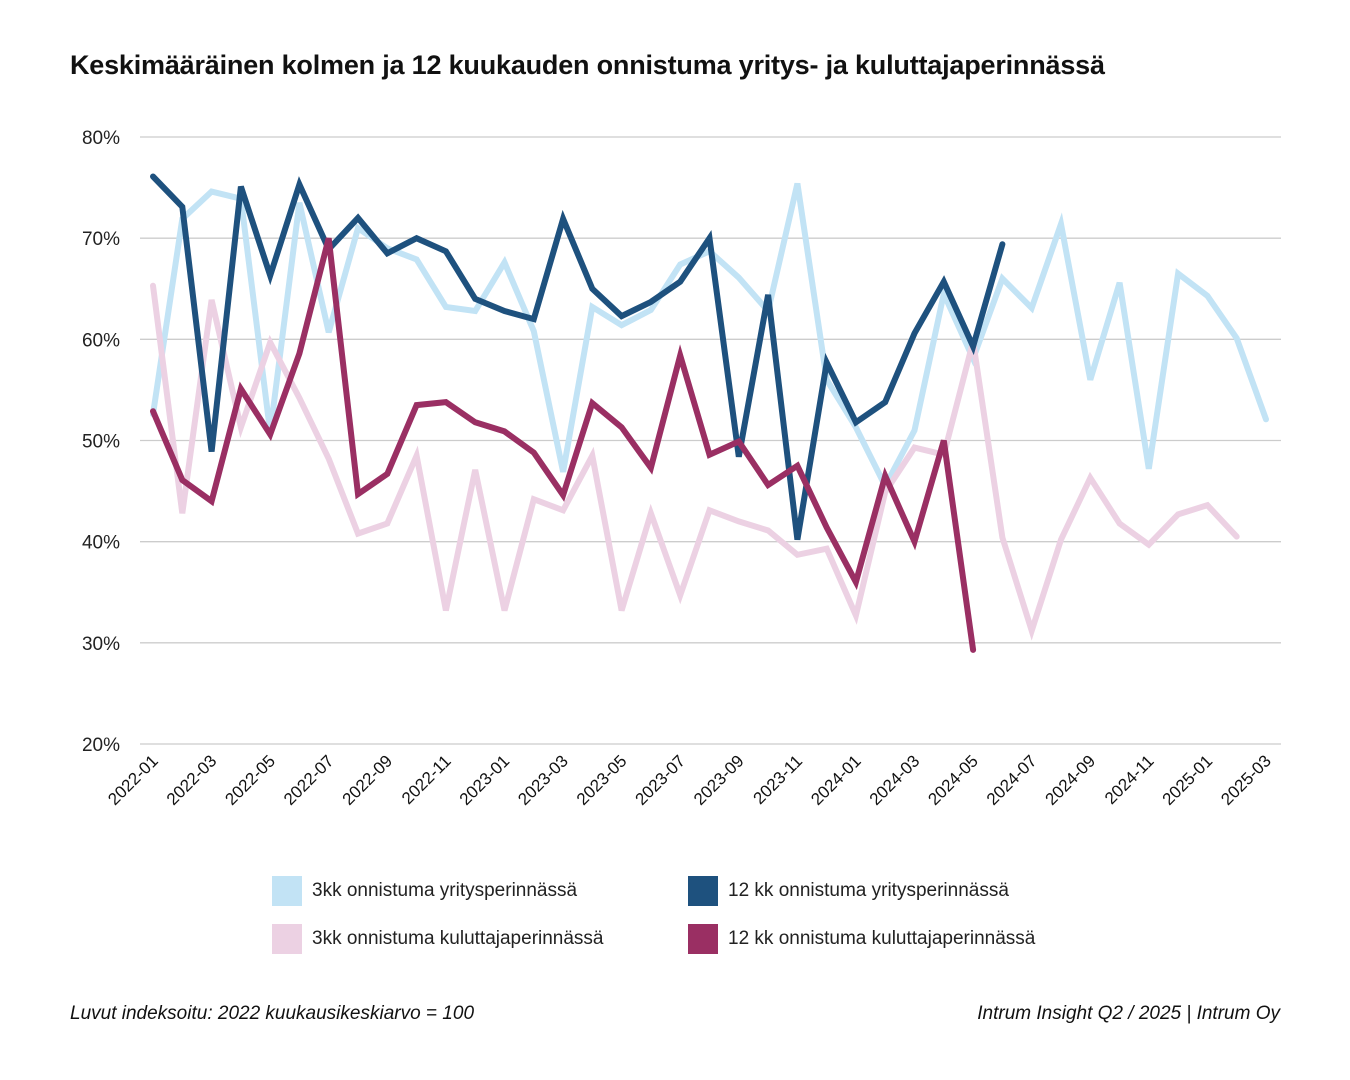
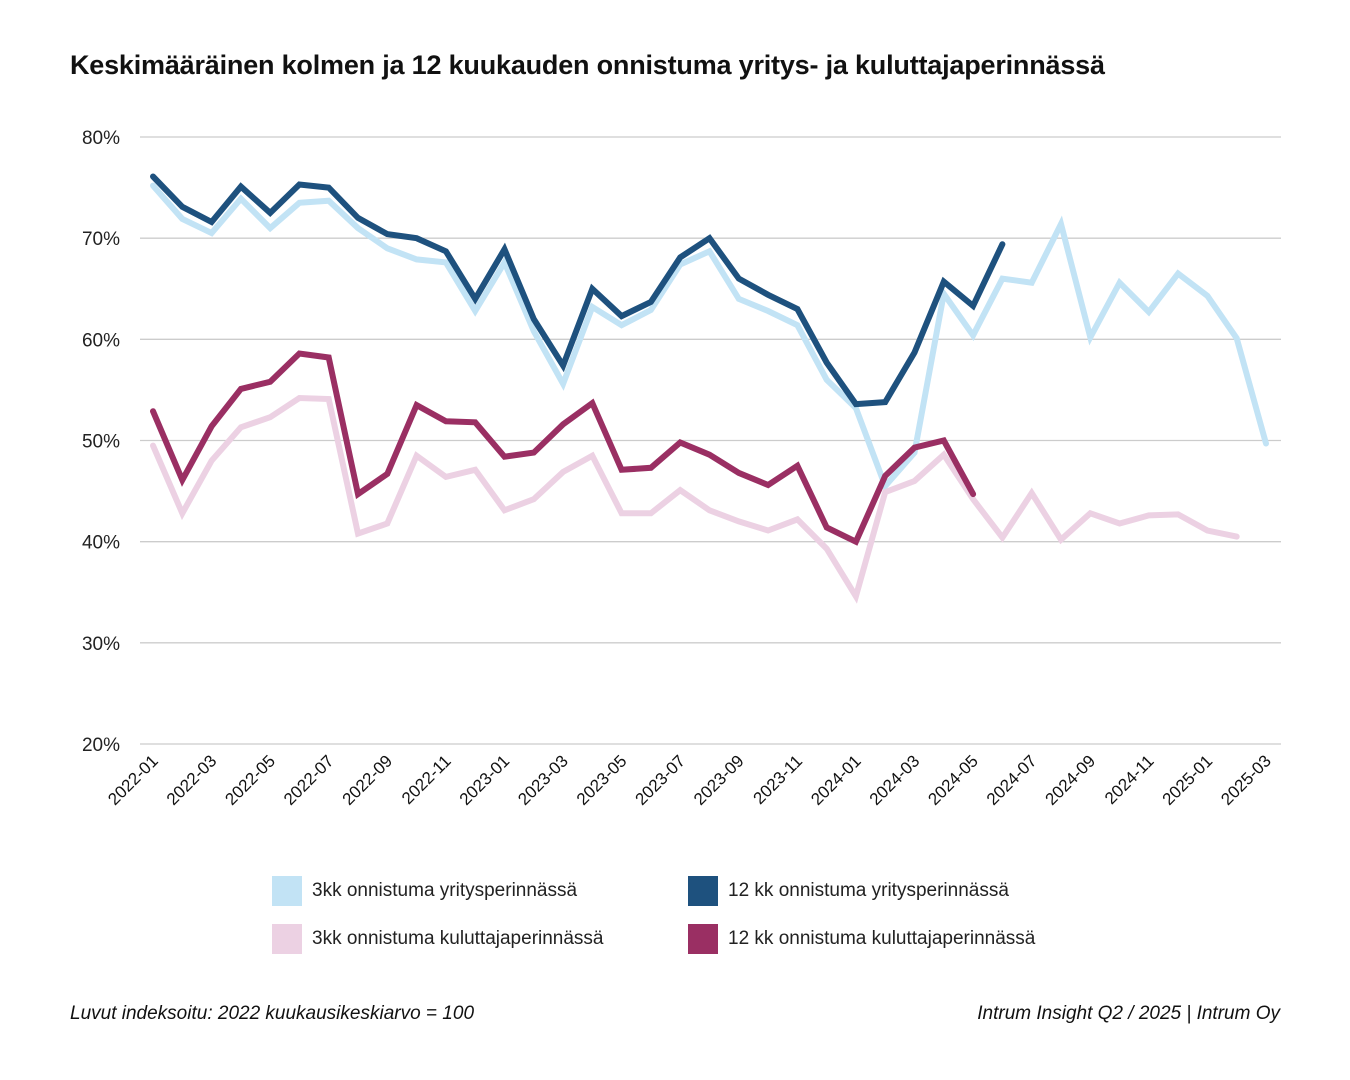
3kk onnistuma yritysperinnässä/2022-01: 52.6% -> 75.2%
3kk onnistuma kuluttajaperinnässä/2022-01: 65.3% -> 49.5%
3kk onnistuma yritysperinnässä/2022-03: 74.6% -> 70.5%
3kk onnistuma kuluttajaperinnässä/2022-03: 63.9% -> 48.0%
12 kk onnistuma yritysperinnässä/2022-03: 48.9% -> 71.6%
12 kk onnistuma kuluttajaperinnässä/2022-03: 44.0% -> 51.4%
3kk onnistuma yritysperinnässä/2022-05: 50.8% -> 71.0%
3kk onnistuma kuluttajaperinnässä/2022-05: 59.7% -> 52.3%
12 kk onnistuma yritysperinnässä/2022-05: 66.3% -> 72.5%
12 kk onnistuma kuluttajaperinnässä/2022-05: 50.6% -> 55.8%
3kk onnistuma yritysperinnässä/2022-07: 60.7% -> 73.7%
3kk onnistuma kuluttajaperinnässä/2022-07: 48.2% -> 54.1%
12 kk onnistuma yritysperinnässä/2022-07: 68.9% -> 75.0%
12 kk onnistuma kuluttajaperinnässä/2022-07: 70.0% -> 58.2%
12 kk onnistuma yritysperinnässä/2022-09: 68.5% -> 70.4%
3kk onnistuma yritysperinnässä/2022-11: 63.2% -> 67.6%
3kk onnistuma kuluttajaperinnässä/2022-11: 33.2% -> 46.4%
12 kk onnistuma kuluttajaperinnässä/2022-11: 53.8% -> 51.9%
3kk onnistuma kuluttajaperinnässä/2023-01: 33.2% -> 43.1%
12 kk onnistuma yritysperinnässä/2023-01: 62.8% -> 68.9%
12 kk onnistuma kuluttajaperinnässä/2023-01: 50.9% -> 48.4%
3kk onnistuma yritysperinnässä/2023-03: 46.9% -> 55.6%
3kk onnistuma kuluttajaperinnässä/2023-03: 43.1% -> 46.9%
12 kk onnistuma yritysperinnässä/2023-03: 71.9% -> 57.4%
12 kk onnistuma kuluttajaperinnässä/2023-03: 44.6% -> 51.6%
3kk onnistuma kuluttajaperinnässä/2023-05: 33.2% -> 42.8%
12 kk onnistuma kuluttajaperinnässä/2023-05: 51.3% -> 47.1%
3kk onnistuma kuluttajaperinnässä/2023-07: 34.7% -> 45.1%
12 kk onnistuma yritysperinnässä/2023-07: 65.7% -> 68.1%
12 kk onnistuma kuluttajaperinnässä/2023-07: 58.4% -> 49.8%
3kk onnistuma yritysperinnässä/2023-09: 66.1% -> 64.0%
12 kk onnistuma yritysperinnässä/2023-09: 48.4% -> 66.0%
12 kk onnistuma kuluttajaperinnässä/2023-09: 49.9% -> 46.8%
3kk onnistuma yritysperinnässä/2023-11: 75.4% -> 61.4%
3kk onnistuma kuluttajaperinnässä/2023-11: 38.7% -> 42.2%
12 kk onnistuma yritysperinnässä/2023-11: 40.2% -> 63.0%
3kk onnistuma yritysperinnässä/2024-01: 51.3% -> 53.2%
3kk onnistuma kuluttajaperinnässä/2024-01: 32.7% -> 34.6%
12 kk onnistuma yritysperinnässä/2024-01: 51.8% -> 53.6%
12 kk onnistuma kuluttajaperinnässä/2024-01: 36.0% -> 40.0%
3kk onnistuma yritysperinnässä/2024-03: 51.0% -> 48.8%
3kk onnistuma kuluttajaperinnässä/2024-03: 49.3% -> 46.0%
12 kk onnistuma yritysperinnässä/2024-03: 60.6% -> 58.7%
12 kk onnistuma kuluttajaperinnässä/2024-03: 40.0% -> 49.3%
3kk onnistuma yritysperinnässä/2024-05: 58.1% -> 60.4%
3kk onnistuma kuluttajaperinnässä/2024-05: 59.8% -> 44.2%
12 kk onnistuma yritysperinnässä/2024-05: 59.3% -> 63.3%
12 kk onnistuma kuluttajaperinnässä/2024-05: 29.3% -> 44.7%
3kk onnistuma yritysperinnässä/2024-07: 63.1% -> 65.6%
3kk onnistuma kuluttajaperinnässä/2024-07: 31.2% -> 44.8%
3kk onnistuma yritysperinnässä/2024-09: 56.0% -> 60.2%
3kk onnistuma kuluttajaperinnässä/2024-09: 46.3% -> 42.8%
3kk onnistuma yritysperinnässä/2024-11: 47.2% -> 62.7%
3kk onnistuma kuluttajaperinnässä/2024-11: 39.7% -> 42.6%
3kk onnistuma kuluttajaperinnässä/2025-01: 43.6% -> 41.1%
3kk onnistuma yritysperinnässä/2025-03: 52.1% -> 49.7%
